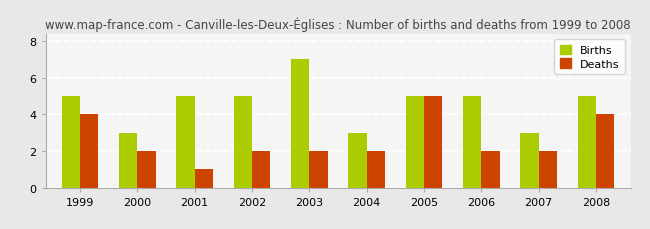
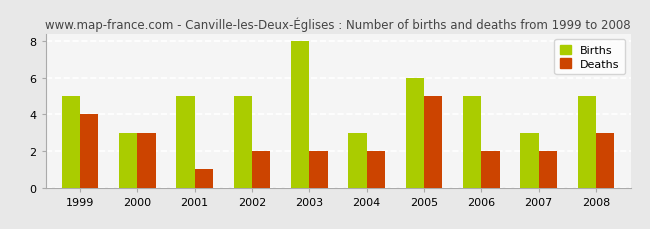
Deaths/2000: 2 -> 3
Births/2003: 7 -> 8
Births/2005: 5 -> 6
Deaths/2008: 4 -> 3
